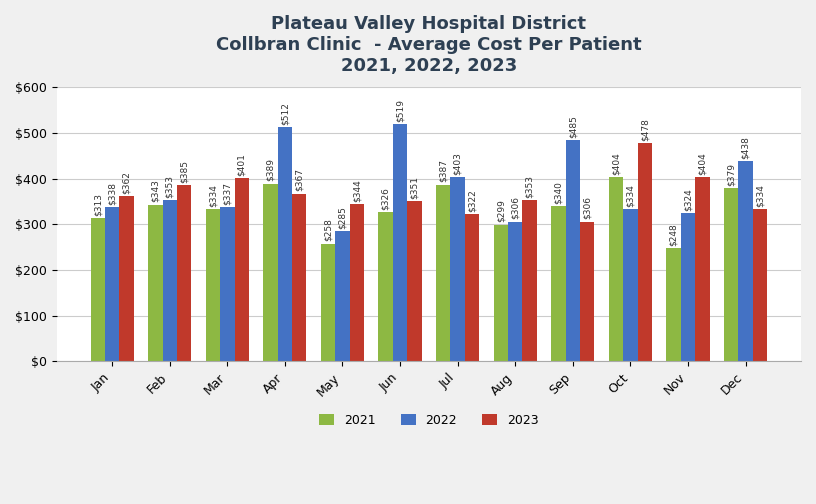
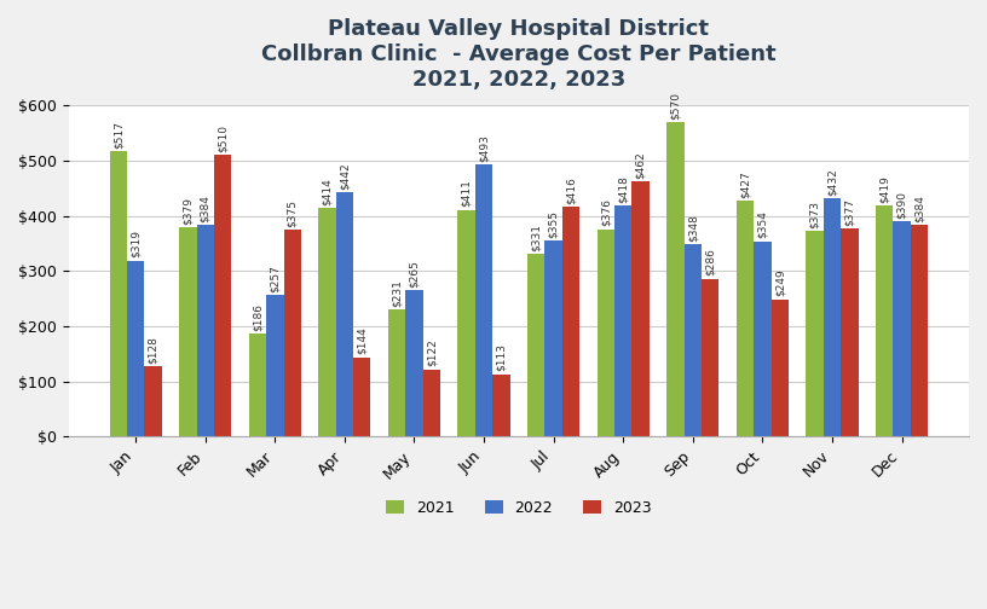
2021/Jan: $313 -> $517
2022/Jan: $338 -> $319
2023/Jan: $362 -> $128
2021/Feb: $343 -> $379
2022/Feb: $353 -> $384
2023/Feb: $385 -> $510
2021/Mar: $334 -> $186
2022/Mar: $337 -> $257
2023/Mar: $401 -> $375
2021/Apr: $389 -> $414
2022/Apr: $512 -> $442
2023/Apr: $367 -> $144
2021/May: $258 -> $231
2022/May: $285 -> $265
2023/May: $344 -> $122
2021/Jun: $326 -> $411
2022/Jun: $519 -> $493
2023/Jun: $351 -> $113
2021/Jul: $387 -> $331
2022/Jul: $403 -> $355
2023/Jul: $322 -> $416
2021/Aug: $299 -> $376
2022/Aug: $306 -> $418
2023/Aug: $353 -> $462
2021/Sep: $340 -> $570
2022/Sep: $485 -> $348
2023/Sep: $306 -> $286
2021/Oct: $404 -> $427
2022/Oct: $334 -> $354
2023/Oct: $478 -> $249
2021/Nov: $248 -> $373
2022/Nov: $324 -> $432
2023/Nov: $404 -> $377
2021/Dec: $379 -> $419
2022/Dec: $438 -> $390
2023/Dec: $334 -> $384
